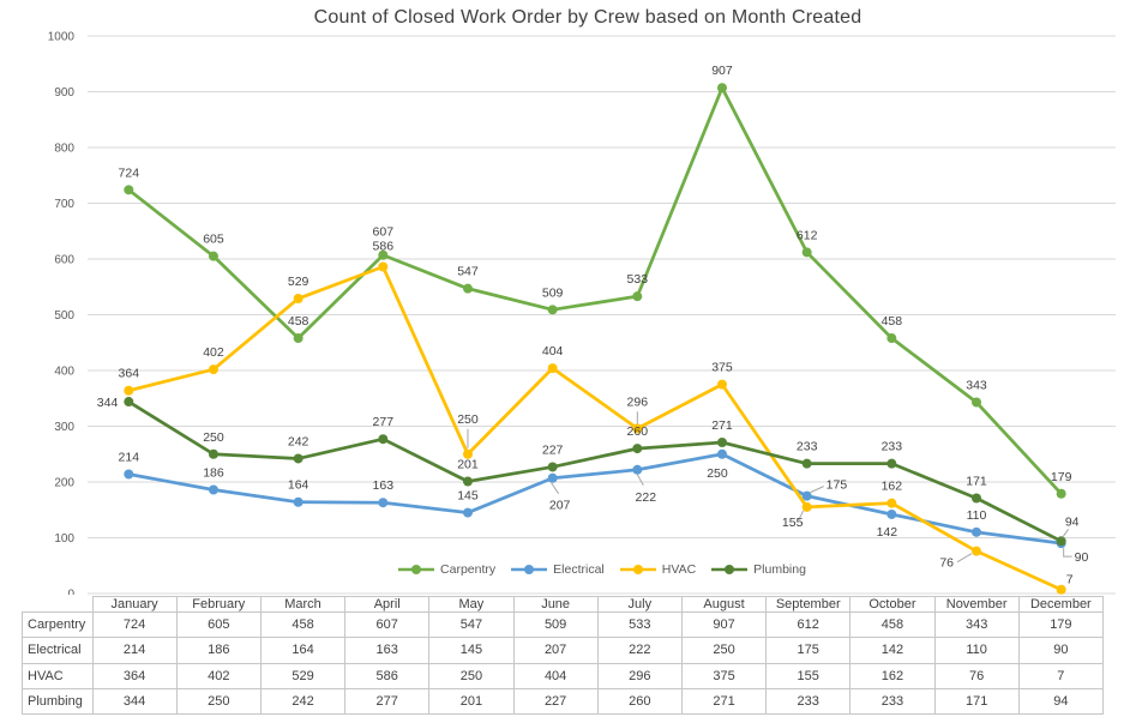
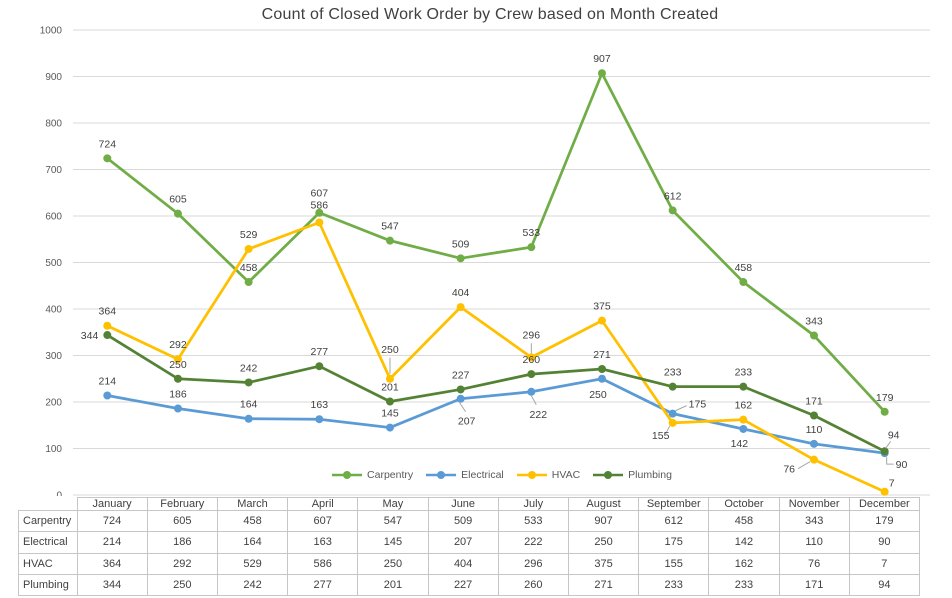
HVAC/February: 402 -> 292
